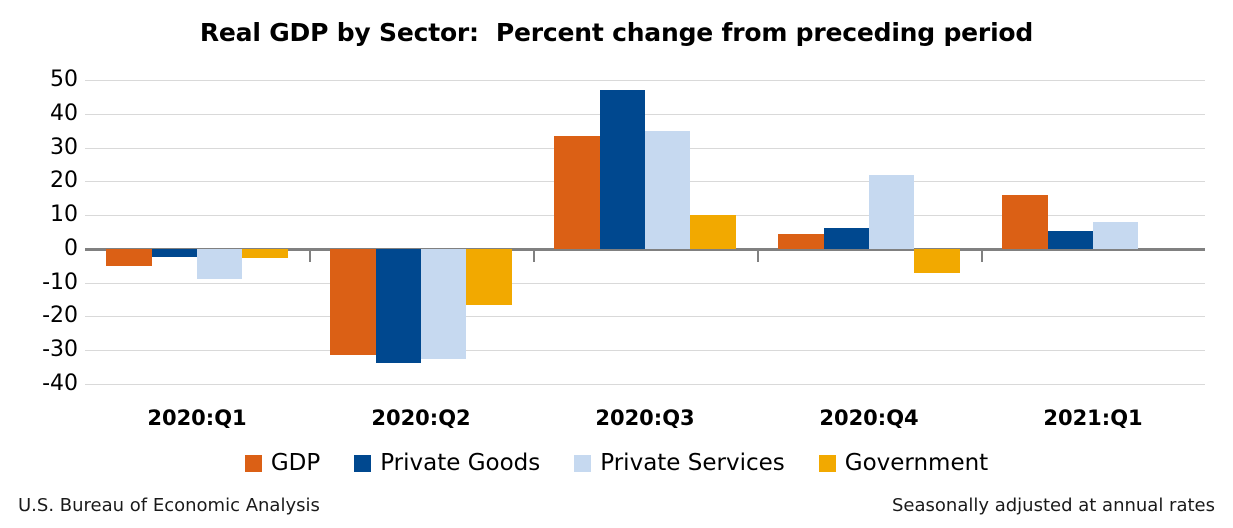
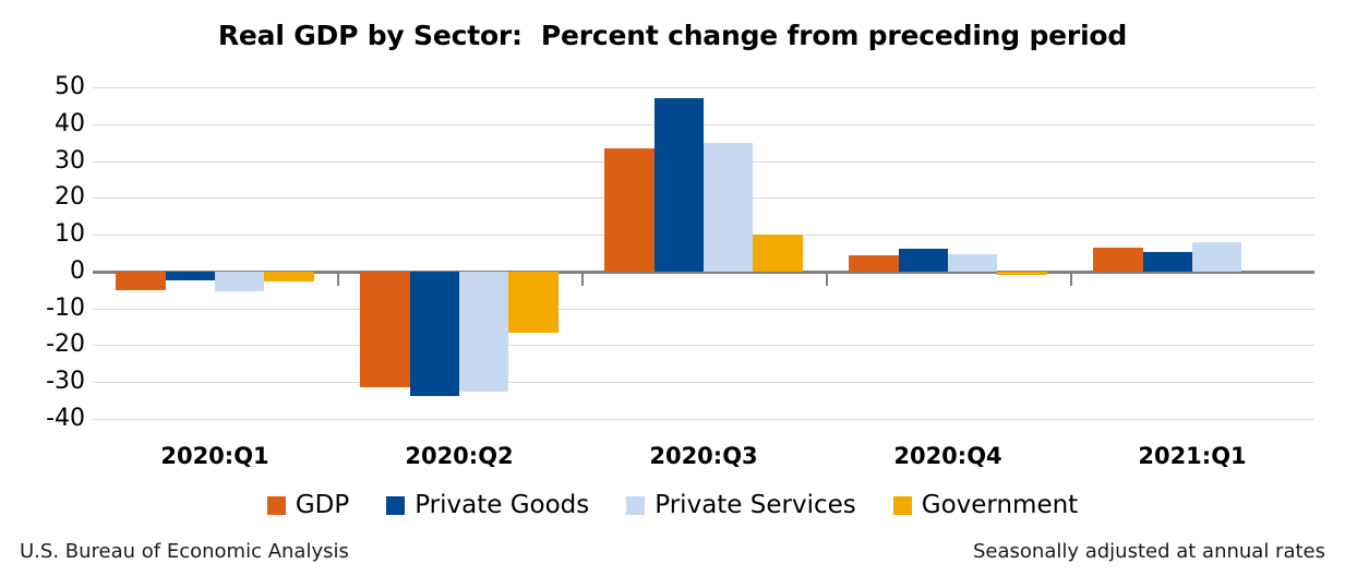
Private Services/2020:Q1: -9 -> -6
Private Services/2020:Q4: 22 -> 5
Government/2020:Q4: -7 -> -1
GDP/2021:Q1: 16 -> 6
